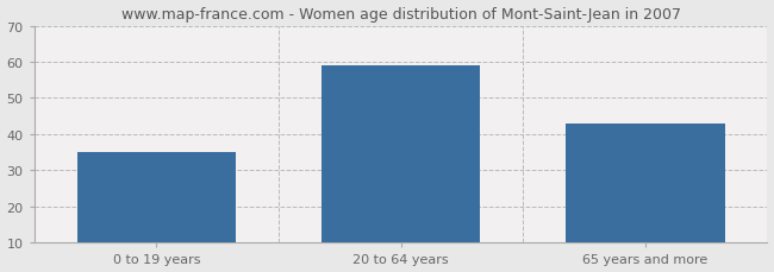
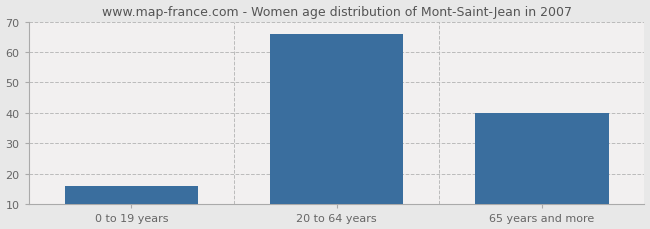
0 to 19 years: 35 -> 16
20 to 64 years: 59 -> 66
65 years and more: 43 -> 40
